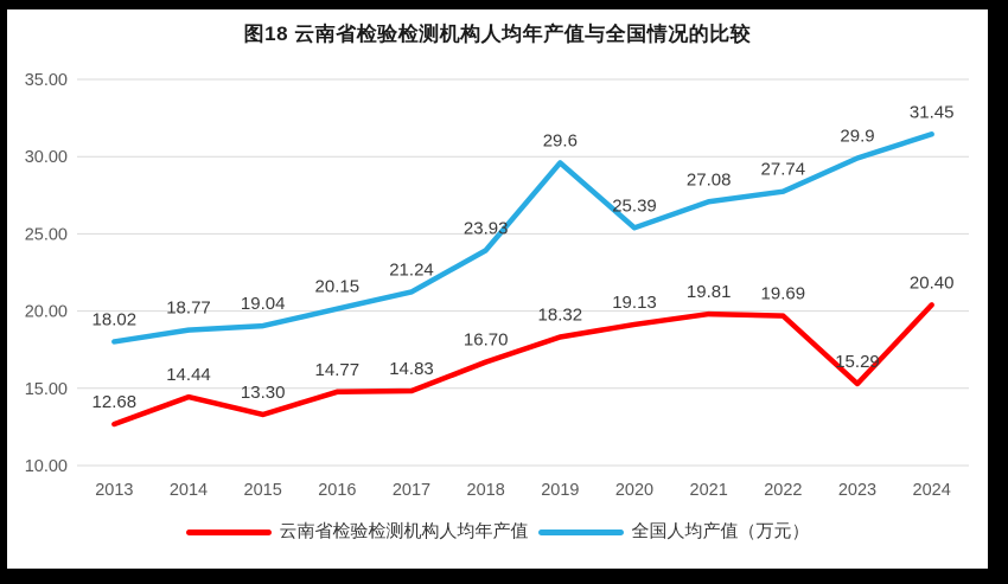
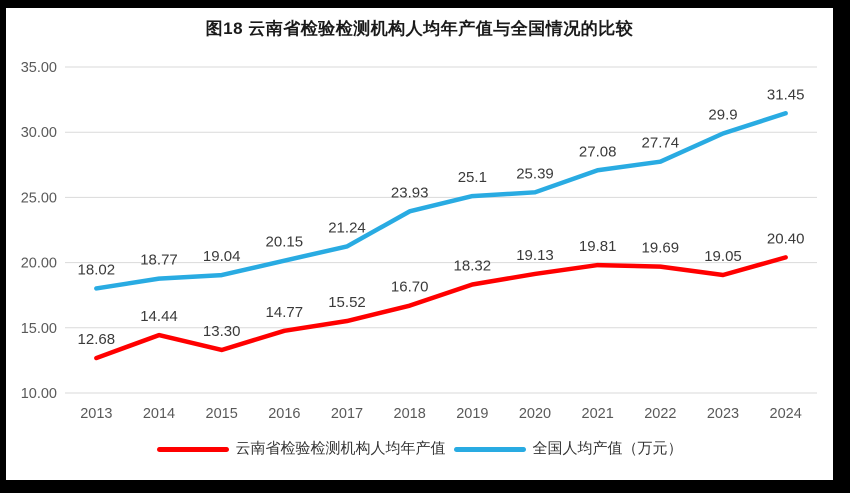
云南省检验检测机构人均年产值/2017: 14.83 -> 15.52
全国人均产值（万元）/2019: 29.6 -> 25.1
云南省检验检测机构人均年产值/2023: 15.29 -> 19.05
